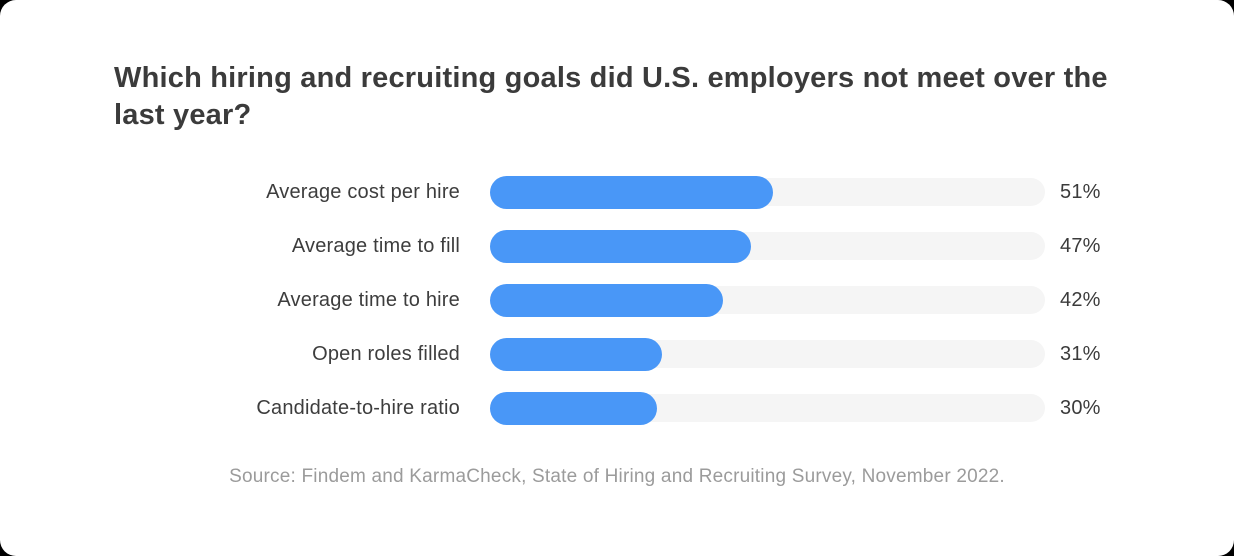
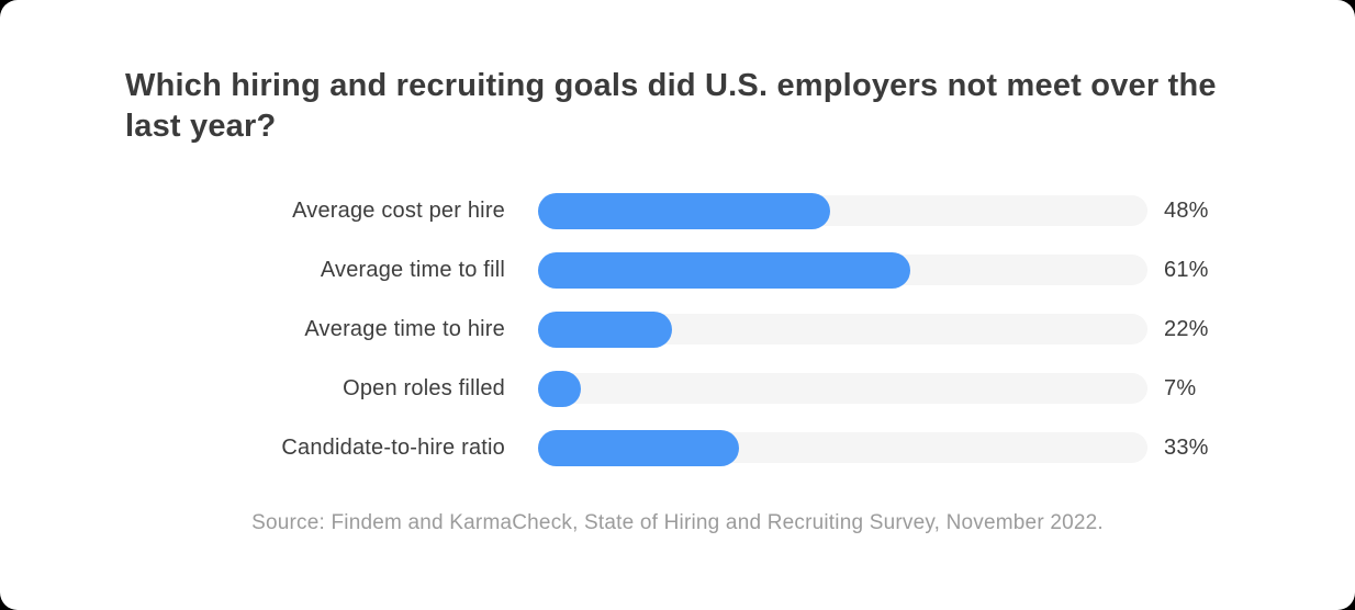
Average cost per hire: 51% -> 48%
Average time to fill: 47% -> 61%
Average time to hire: 42% -> 22%
Open roles filled: 31% -> 7%
Candidate-to-hire ratio: 30% -> 33%
